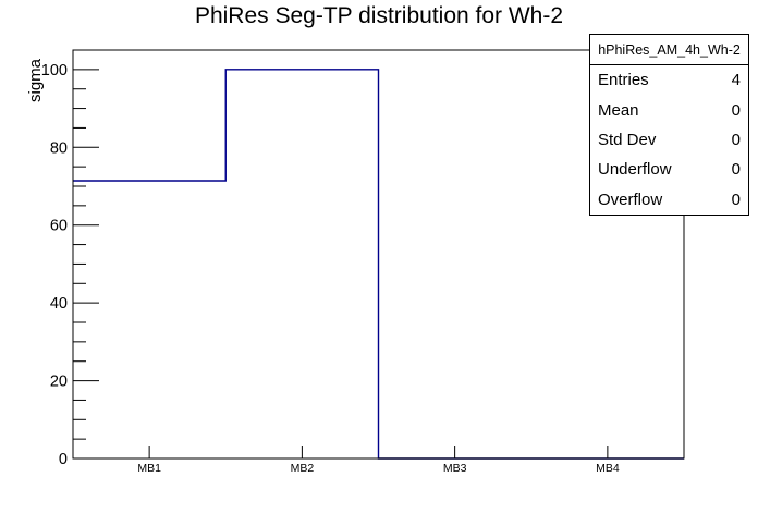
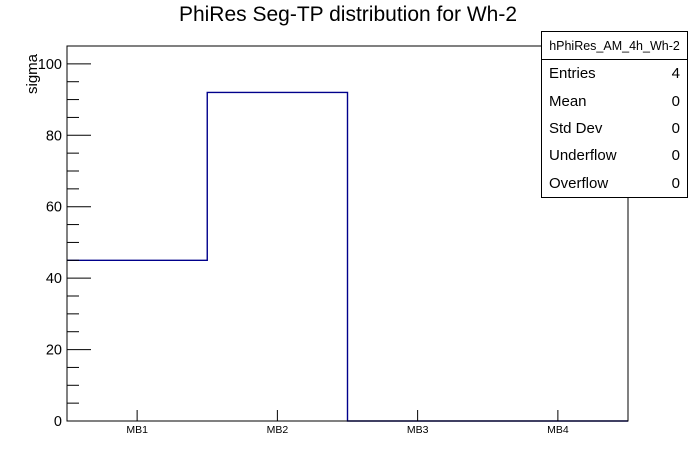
MB1: 71 -> 45
MB2: 100 -> 92
